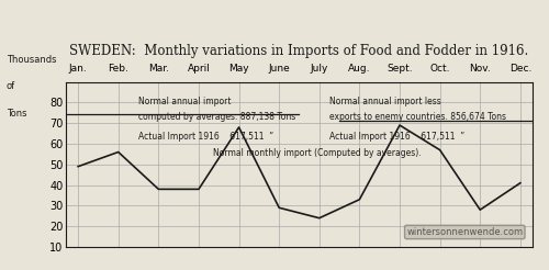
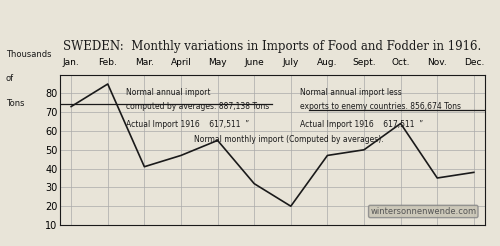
Jan.: 49 -> 73
Feb.: 56 -> 85
Mar.: 38 -> 41
April: 38 -> 47
May: 68 -> 55
June: 29 -> 32
July: 24 -> 20
Aug.: 33 -> 47
Sept.: 69 -> 50
Oct.: 57 -> 64
Nov.: 28 -> 35
Dec.: 41 -> 38
